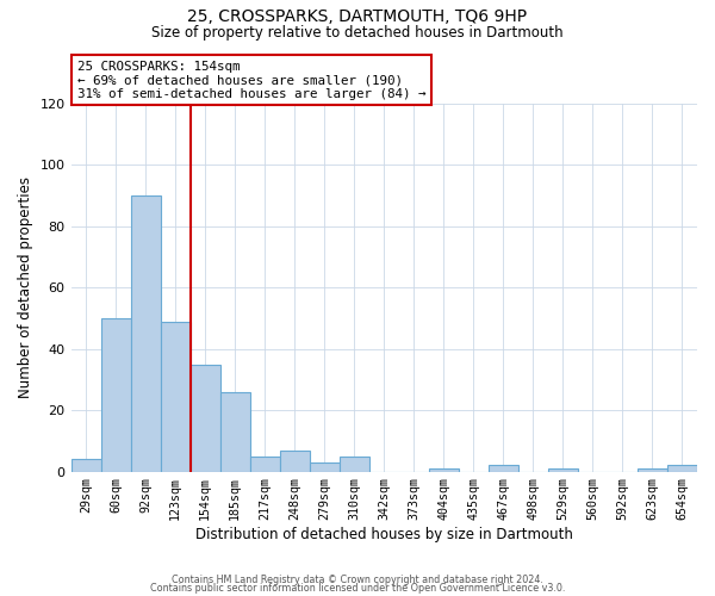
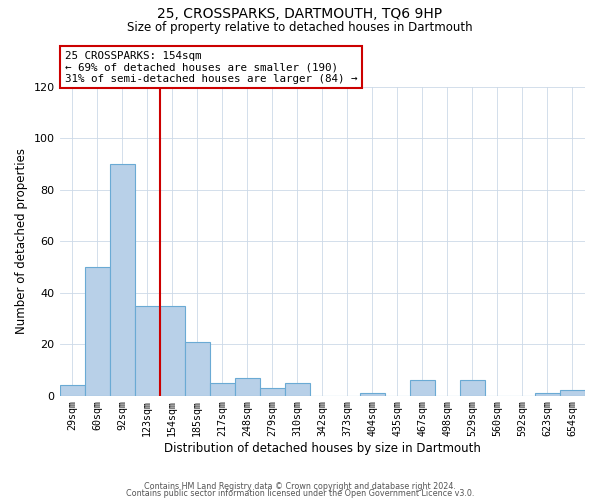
123sqm: 49 -> 35
185sqm: 26 -> 21
467sqm: 2 -> 6
529sqm: 1 -> 6
